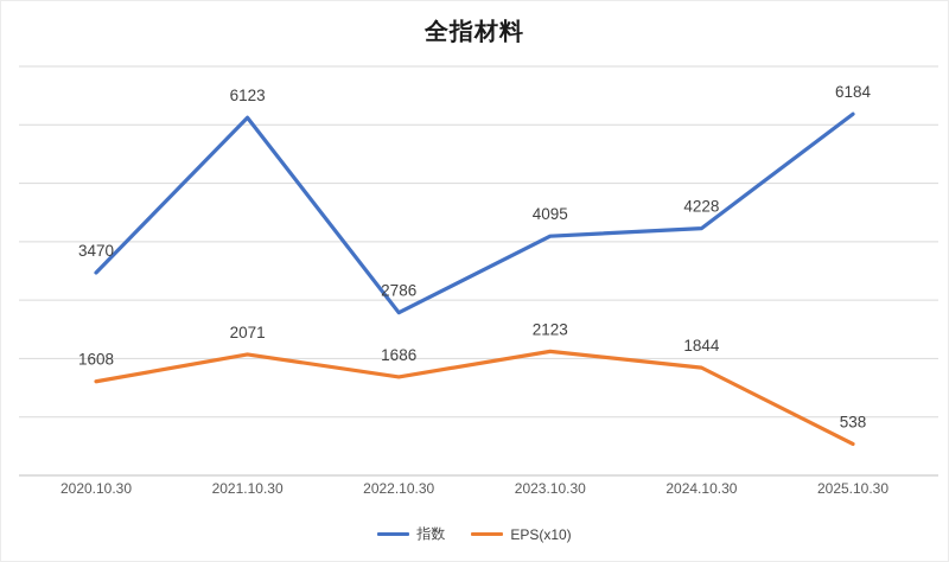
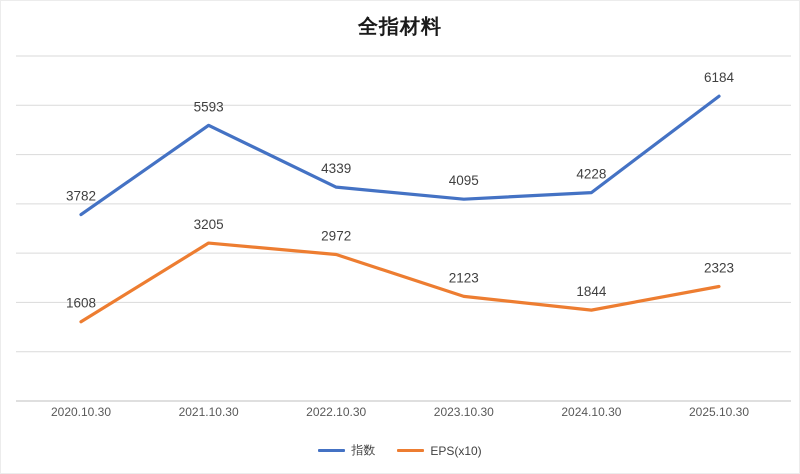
指数/2020.10.30: 3470 -> 3782
指数/2021.10.30: 6123 -> 5593
EPS(x10)/2021.10.30: 2071 -> 3205
指数/2022.10.30: 2786 -> 4339
EPS(x10)/2022.10.30: 1686 -> 2972
EPS(x10)/2025.10.30: 538 -> 2323
